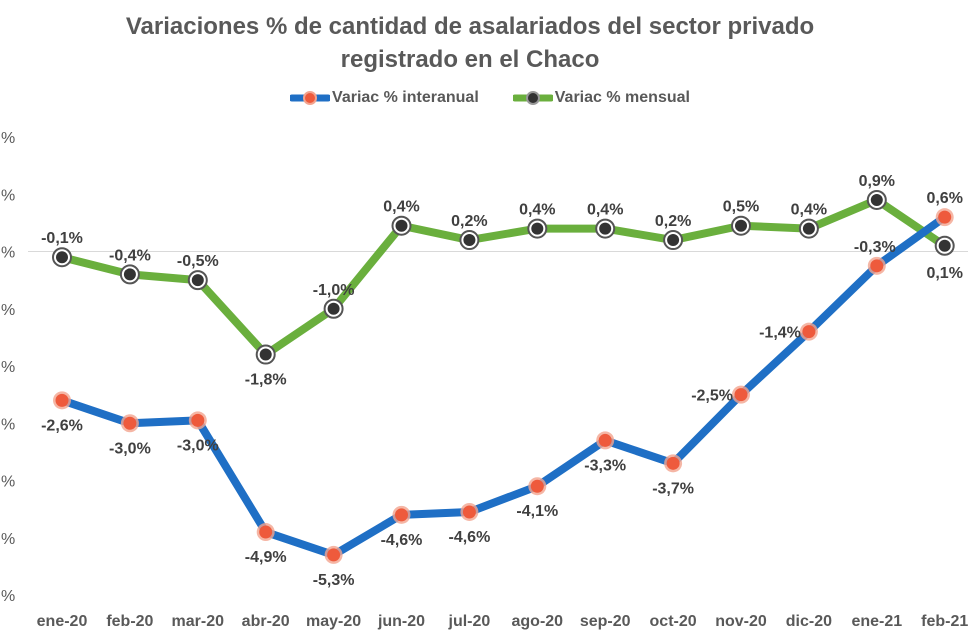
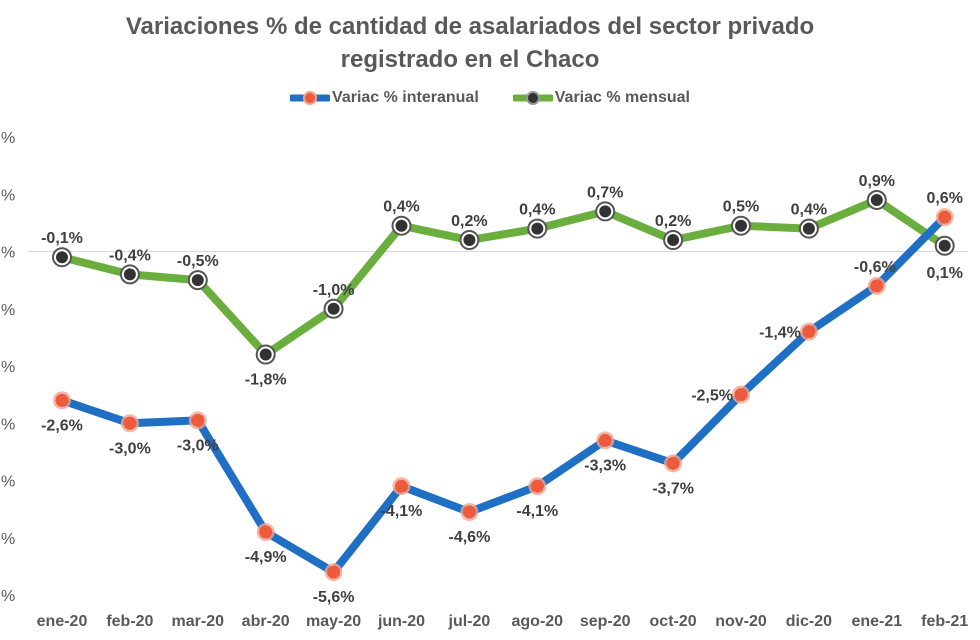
Variac % interanual/may-20: -5,3% -> -5,6%
Variac % interanual/jun-20: -4,6% -> -4,1%
Variac % mensual/sep-20: 0,4% -> 0,7%
Variac % interanual/ene-21: -0,3% -> -0,6%
